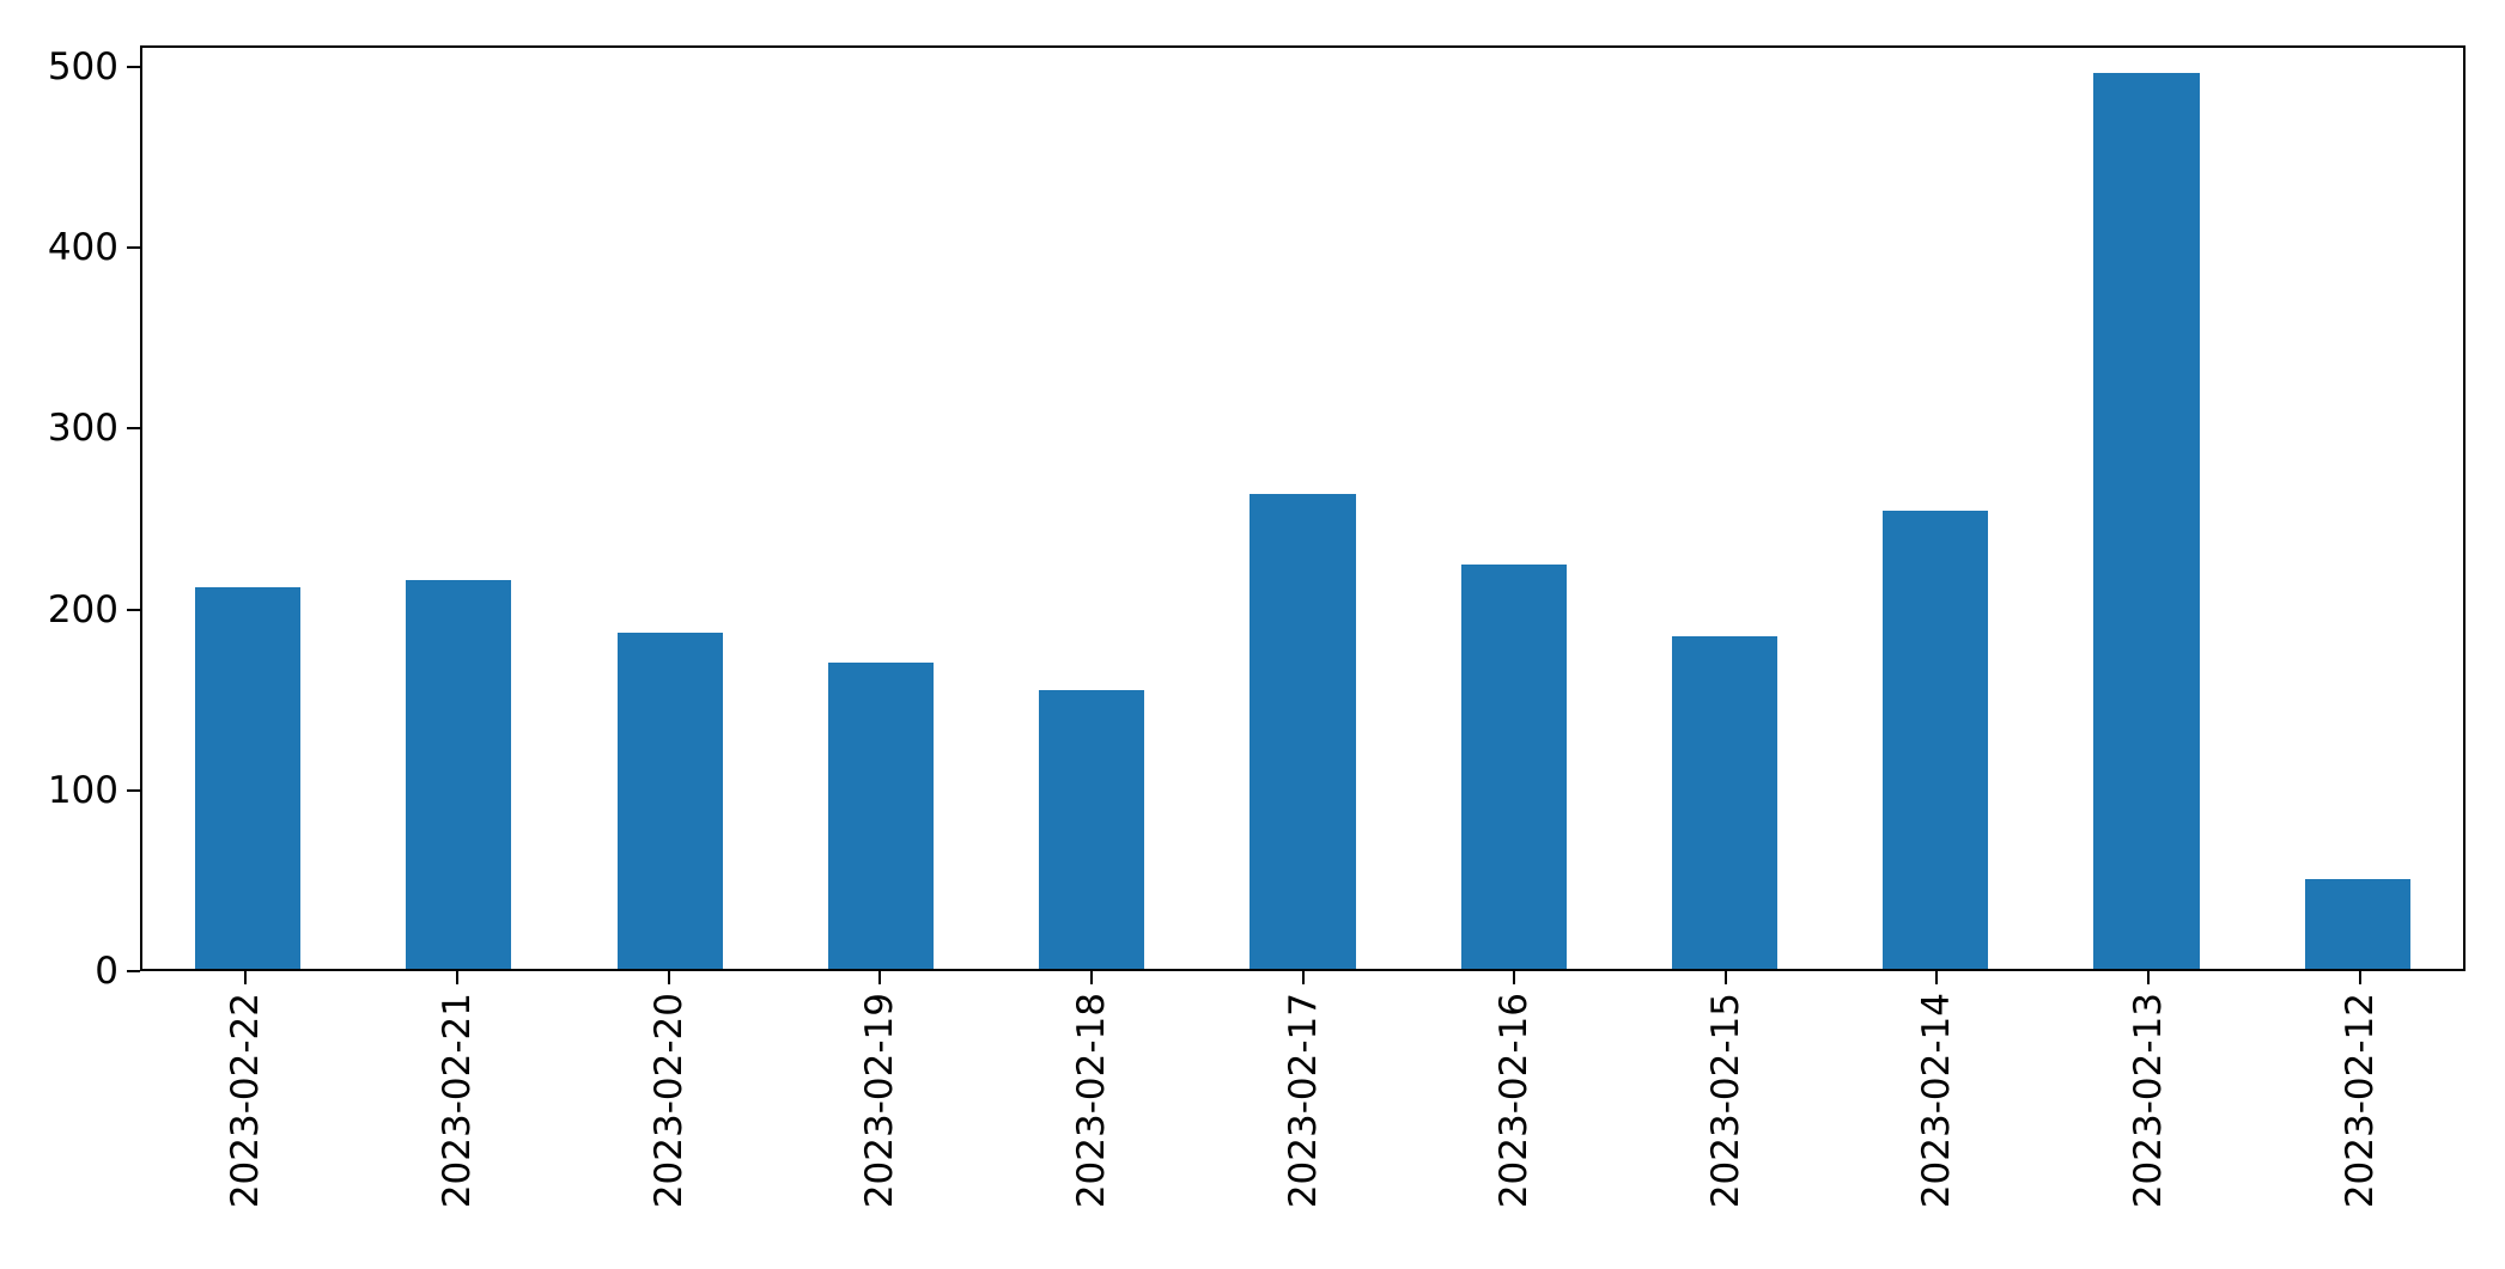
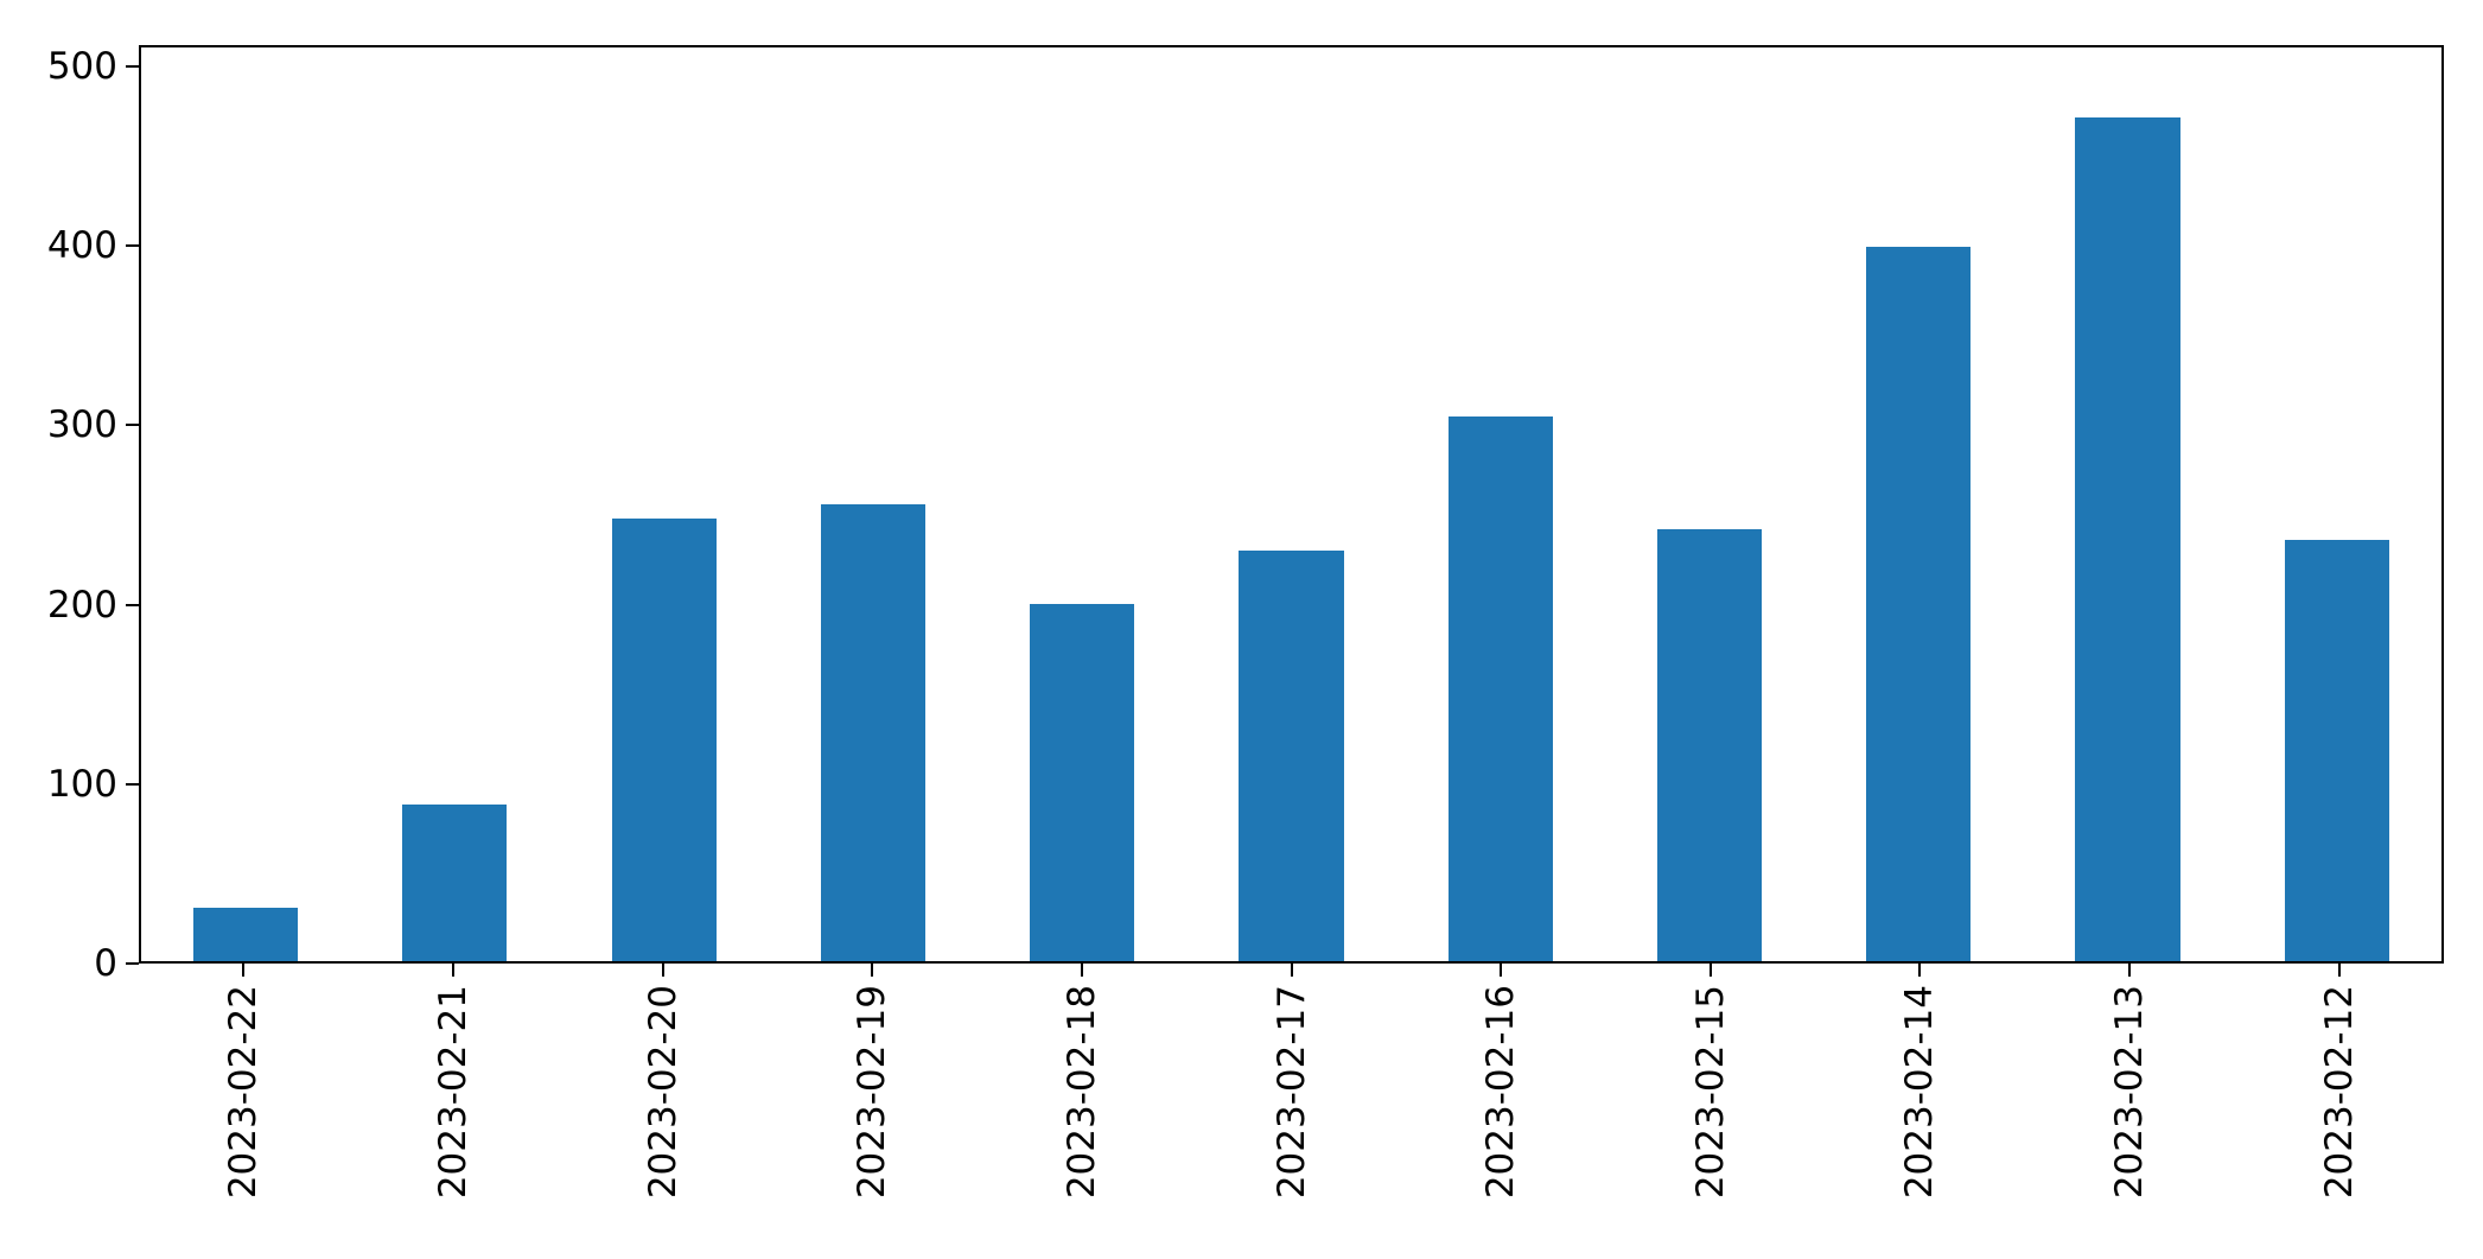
2023-02-22: 212 -> 30
2023-02-21: 216 -> 88
2023-02-20: 187 -> 248
2023-02-19: 170 -> 256
2023-02-18: 155 -> 200
2023-02-17: 264 -> 230
2023-02-16: 225 -> 305
2023-02-15: 185 -> 242
2023-02-14: 255 -> 400
2023-02-13: 498 -> 473
2023-02-12: 50 -> 236
